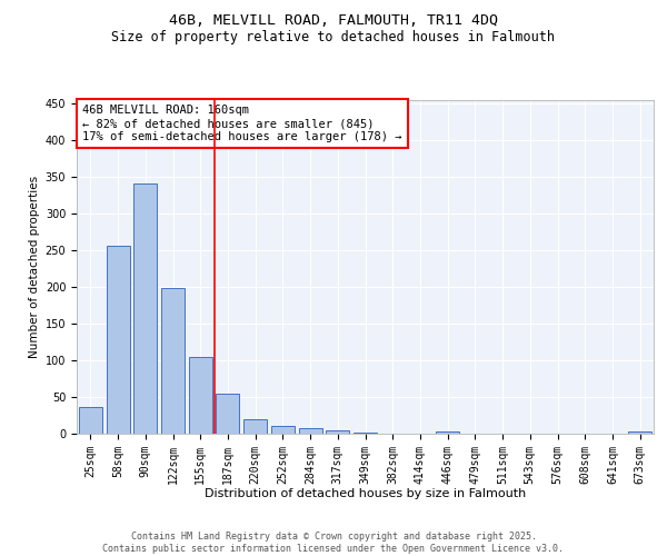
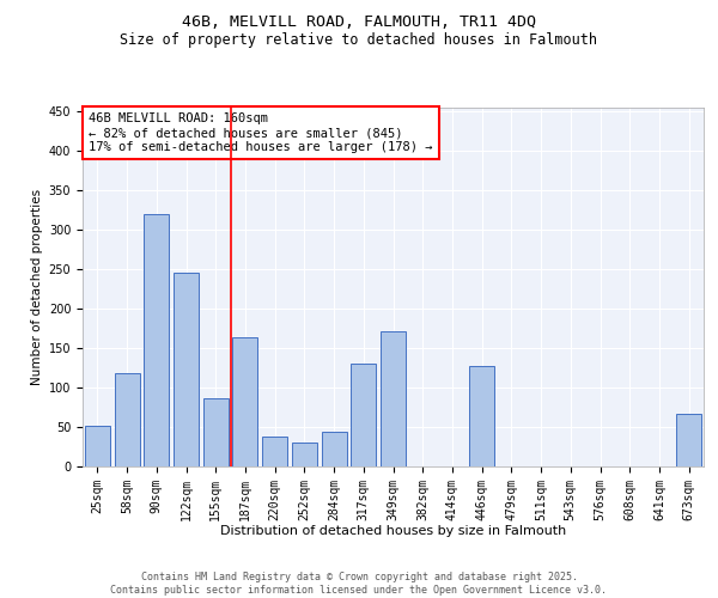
25sqm: 36 -> 52
58sqm: 256 -> 118
90sqm: 342 -> 320
122sqm: 199 -> 246
155sqm: 104 -> 86
187sqm: 55 -> 164
220sqm: 20 -> 38
252sqm: 11 -> 30
284sqm: 8 -> 44
317sqm: 5 -> 130
349sqm: 2 -> 172
446sqm: 3 -> 128
673sqm: 3 -> 66
